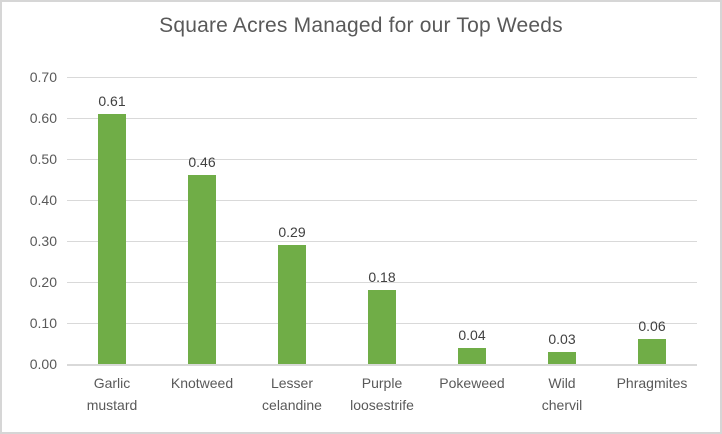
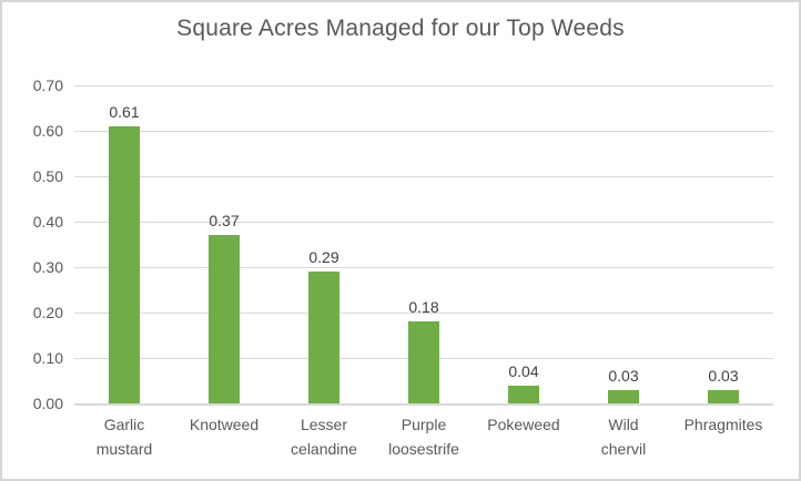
Knotweed: 0.46 -> 0.37
Phragmites: 0.06 -> 0.03
